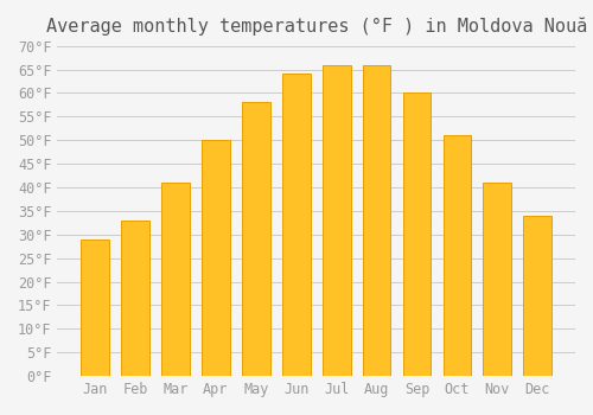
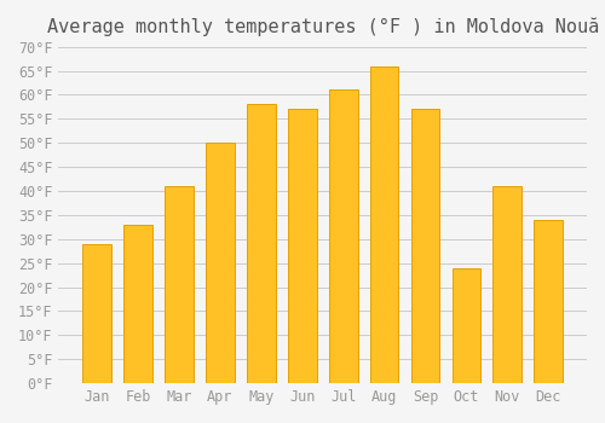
Jun: 64°F -> 57°F
Jul: 66°F -> 61°F
Sep: 60°F -> 57°F
Oct: 51°F -> 24°F
